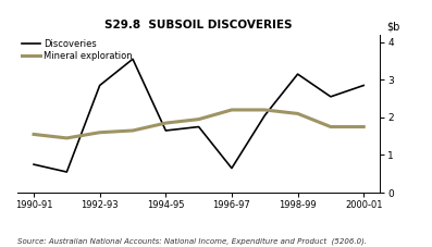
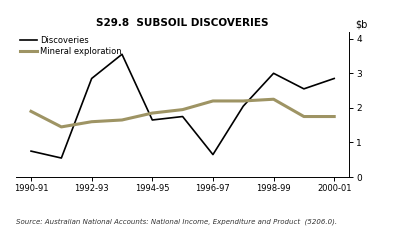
Mineral exploration/1990-91: 1.55 -> 1.90
Discoveries/1998-99: 3.15 -> 3.00
Mineral exploration/1998-99: 2.10 -> 2.25
